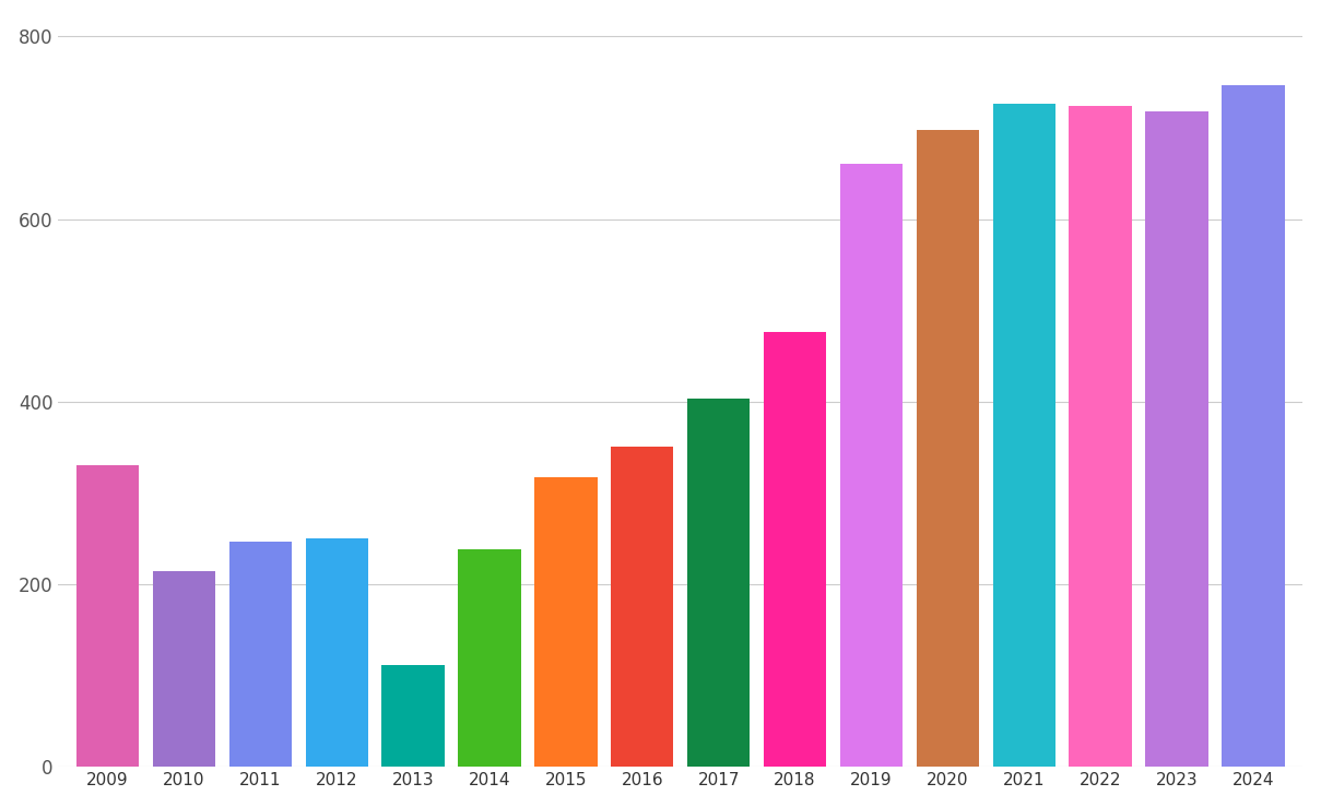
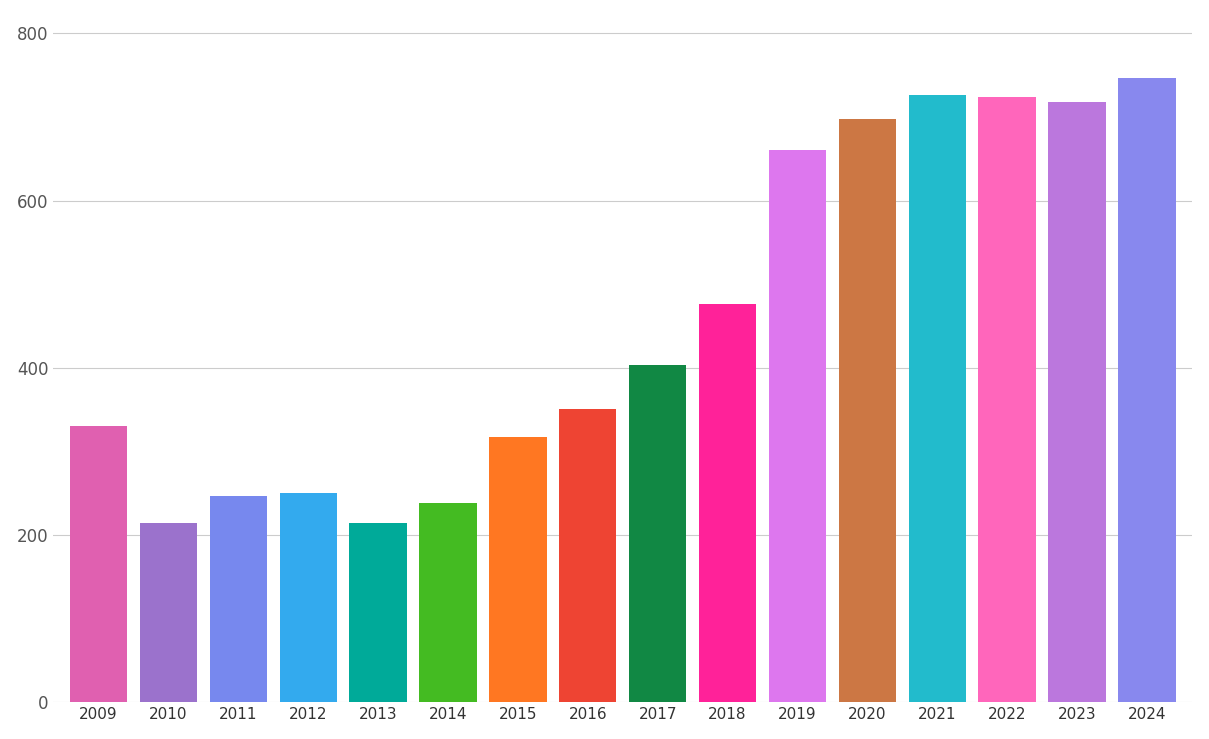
2013: 112 -> 215
